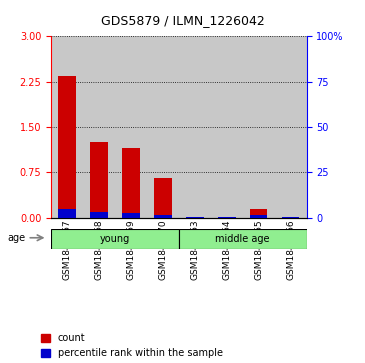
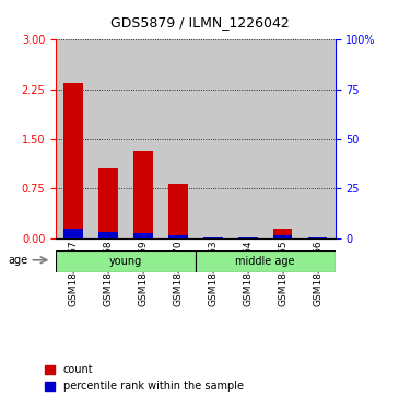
count/GSM1847068: 1.25 -> 1.06
count/GSM1847069: 1.15 -> 1.32
count/GSM1847070: 0.65 -> 0.82
